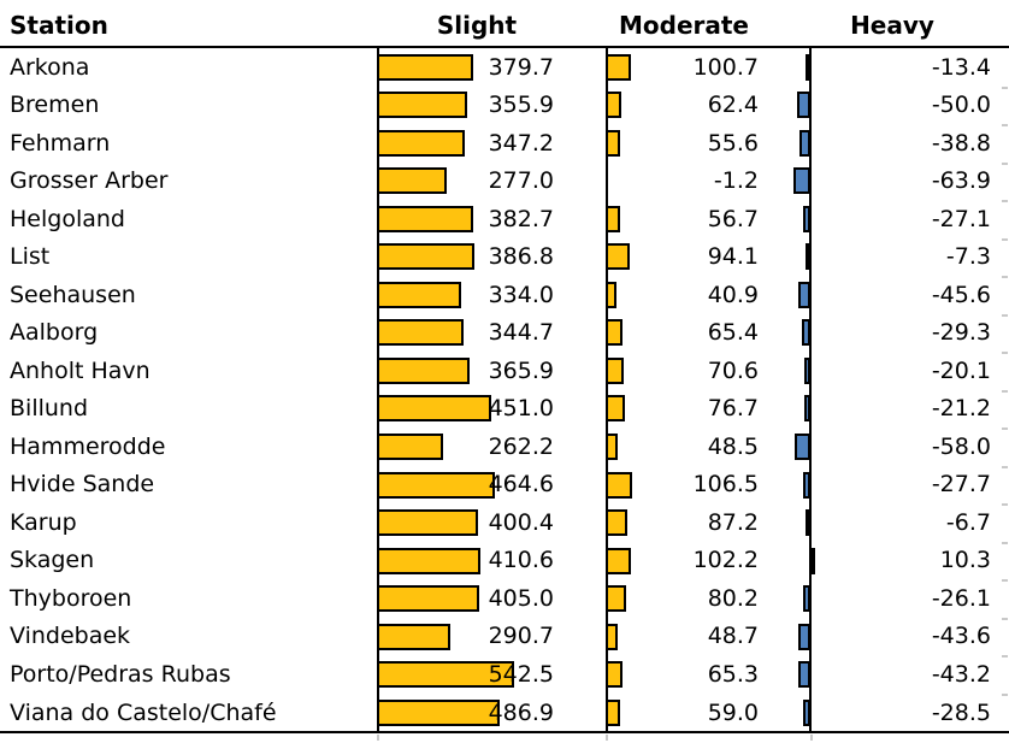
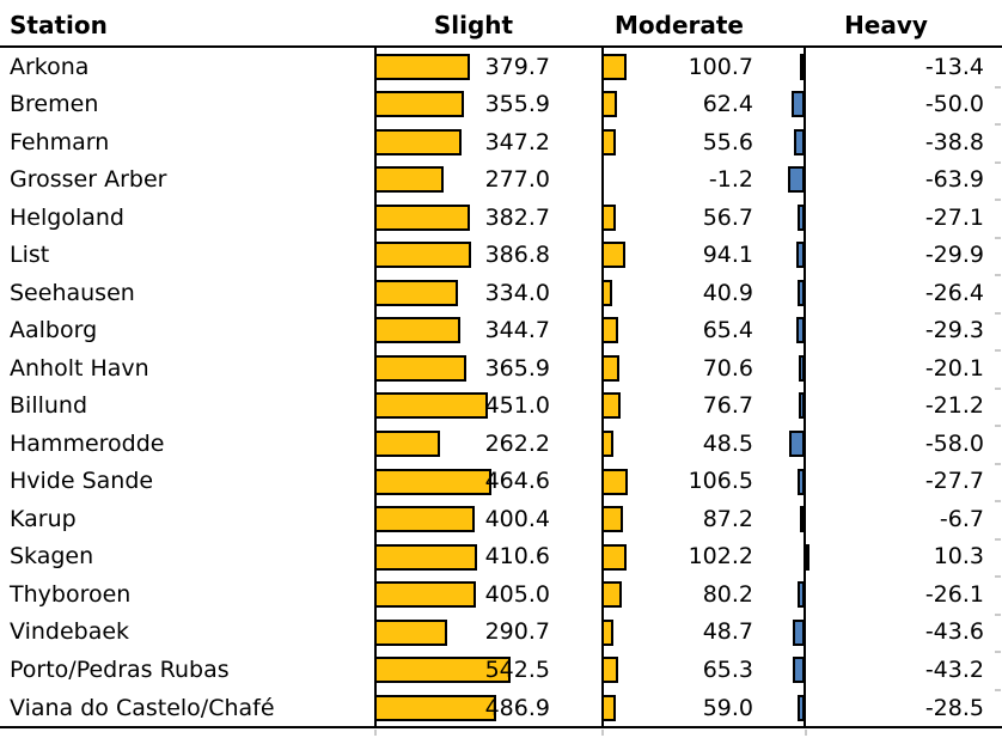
Heavy/List: -7.3 -> -29.9
Heavy/Seehausen: -45.6 -> -26.4
